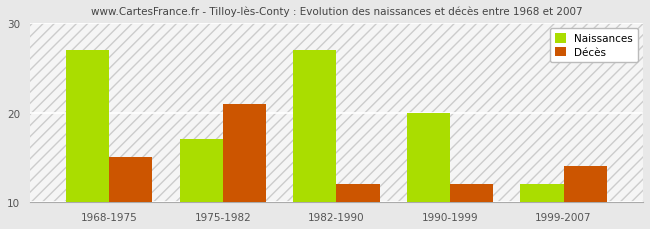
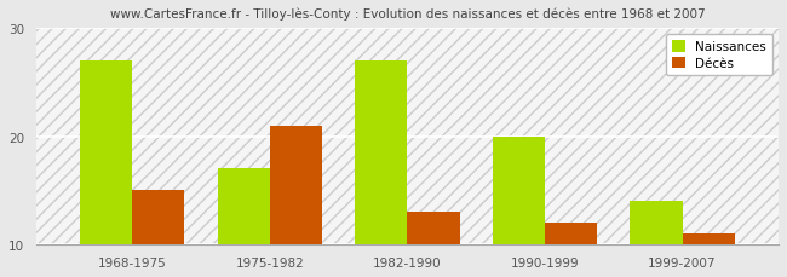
Décès/1982-1990: 12 -> 13
Naissances/1999-2007: 12 -> 14
Décès/1999-2007: 14 -> 11
